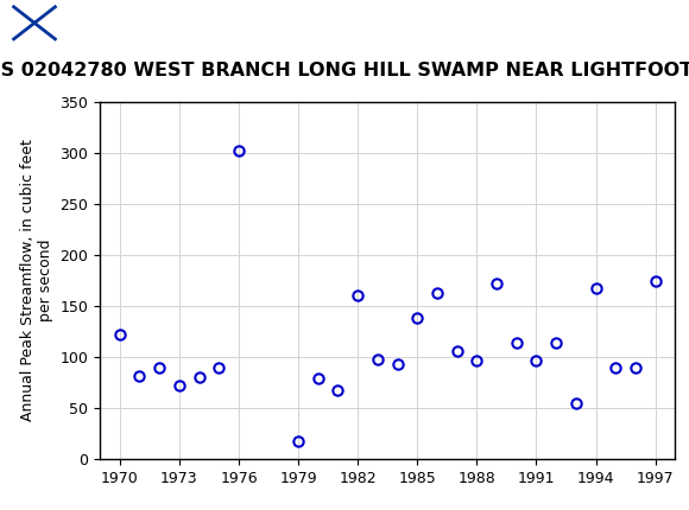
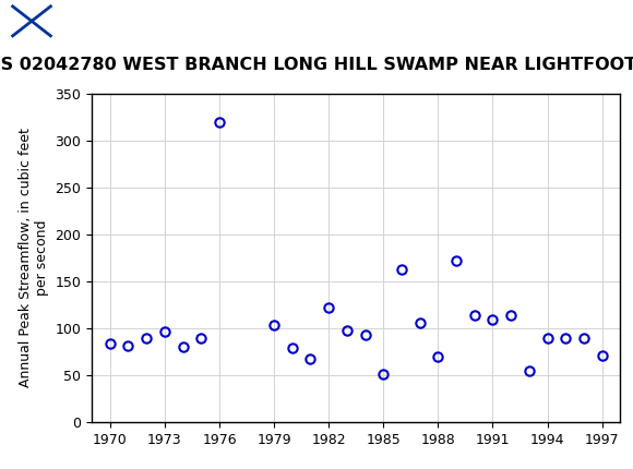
1970: 122 -> 84
1973: 72 -> 97
1976: 302 -> 320
1979: 18 -> 103
1982: 160 -> 122
1985: 138 -> 51
1988: 96 -> 70
1991: 96 -> 109
1994: 168 -> 90
1997: 174 -> 71
